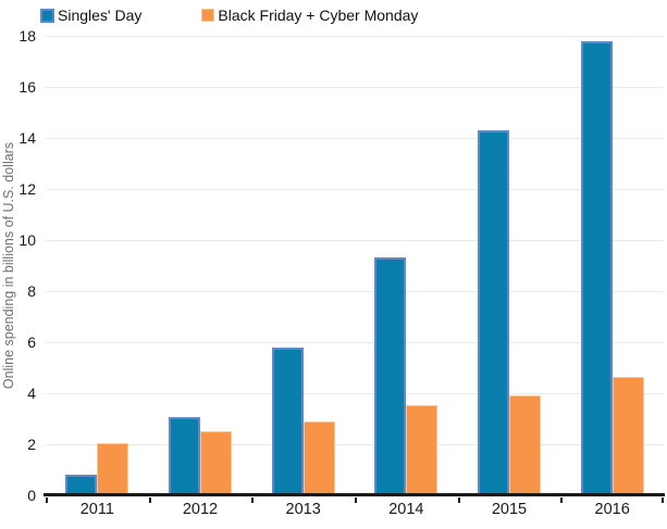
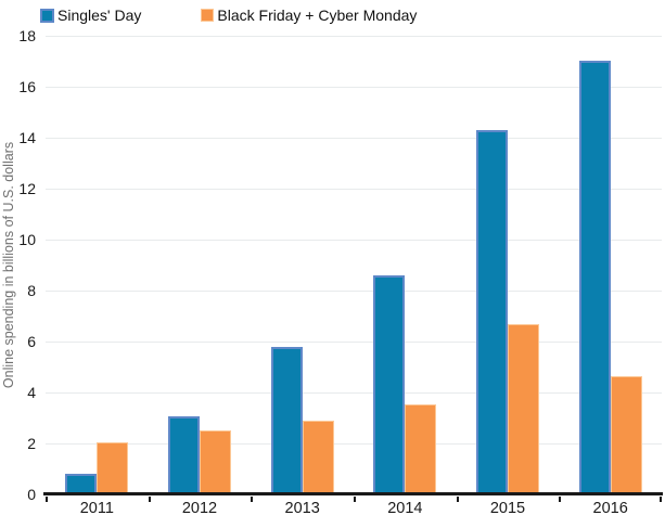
Singles' Day/2014: 9.3 -> 8.6
Black Friday + Cyber Monday/2015: 3.9 -> 6.7
Singles' Day/2016: 17.8 -> 17.0
